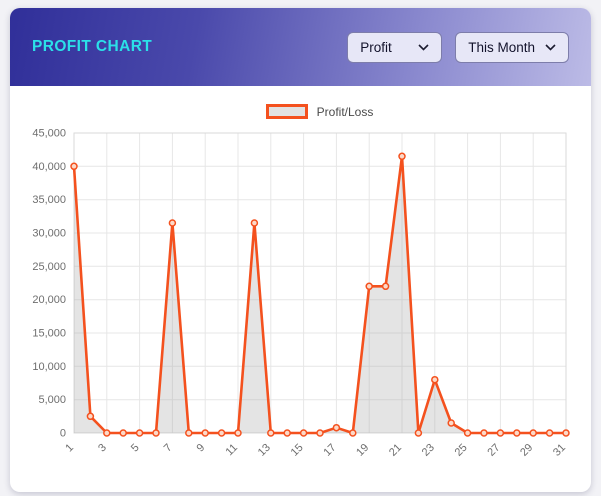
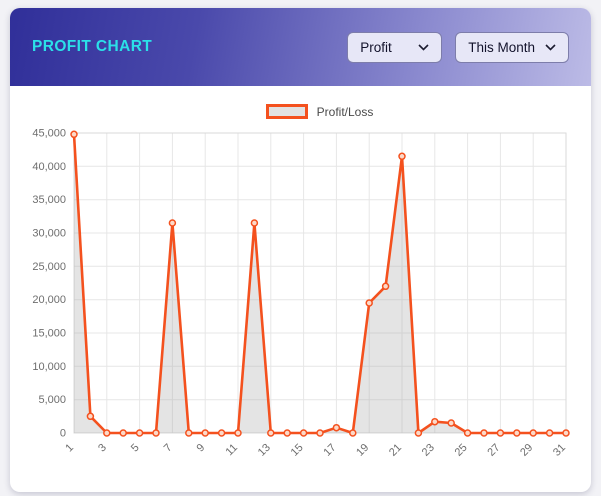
1: 40000 -> 45000
19: 22000 -> 20000
23: 8000 -> 2000
